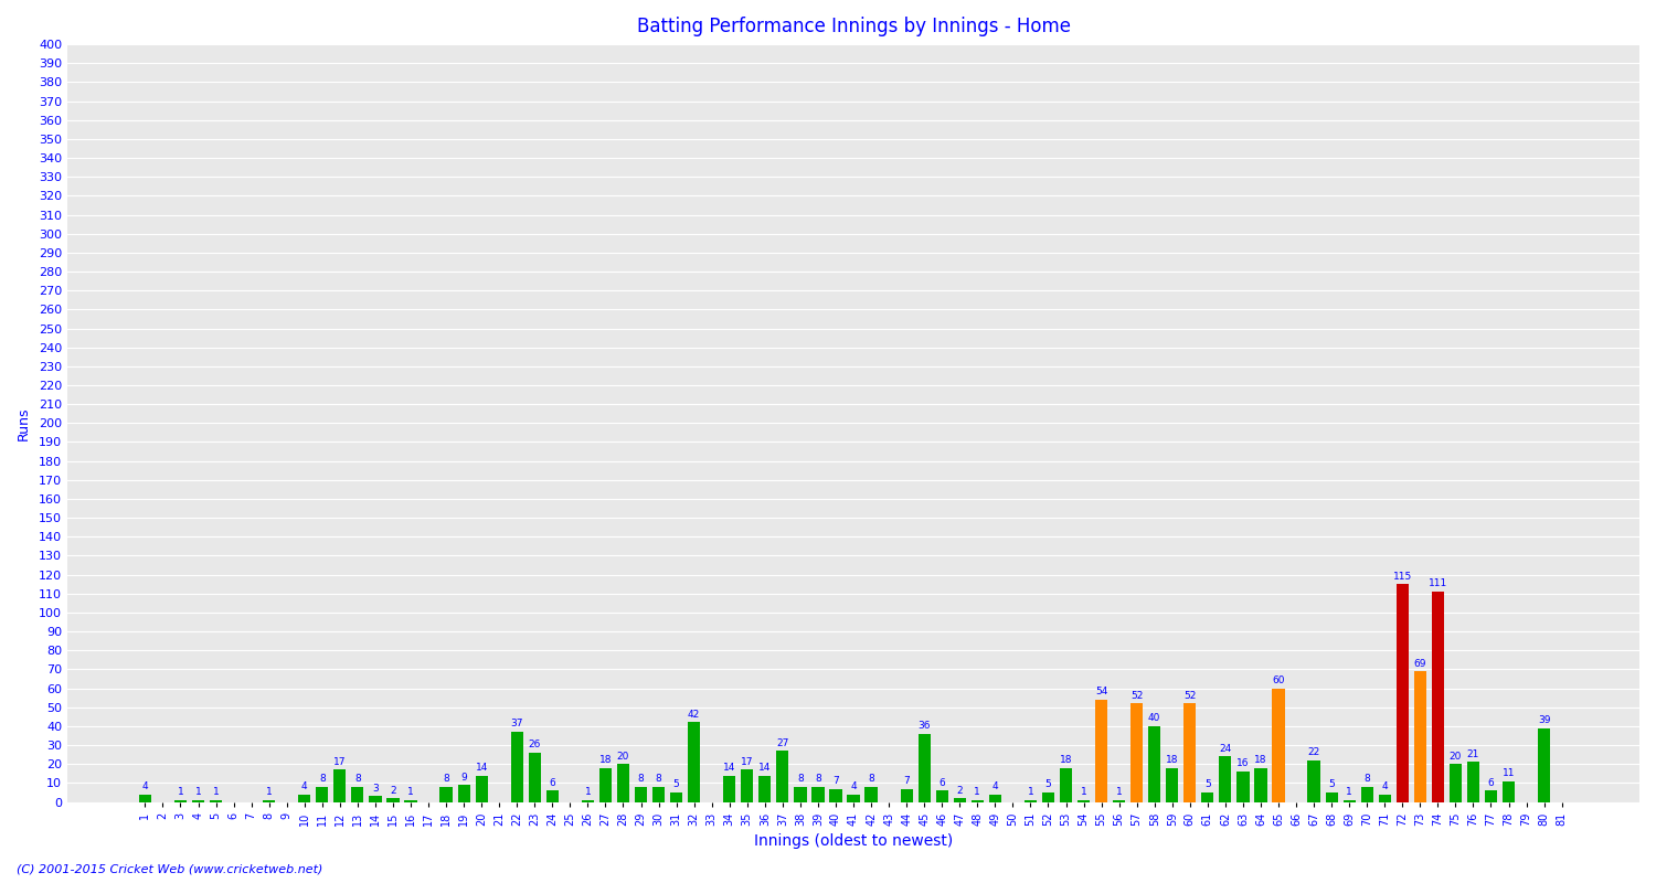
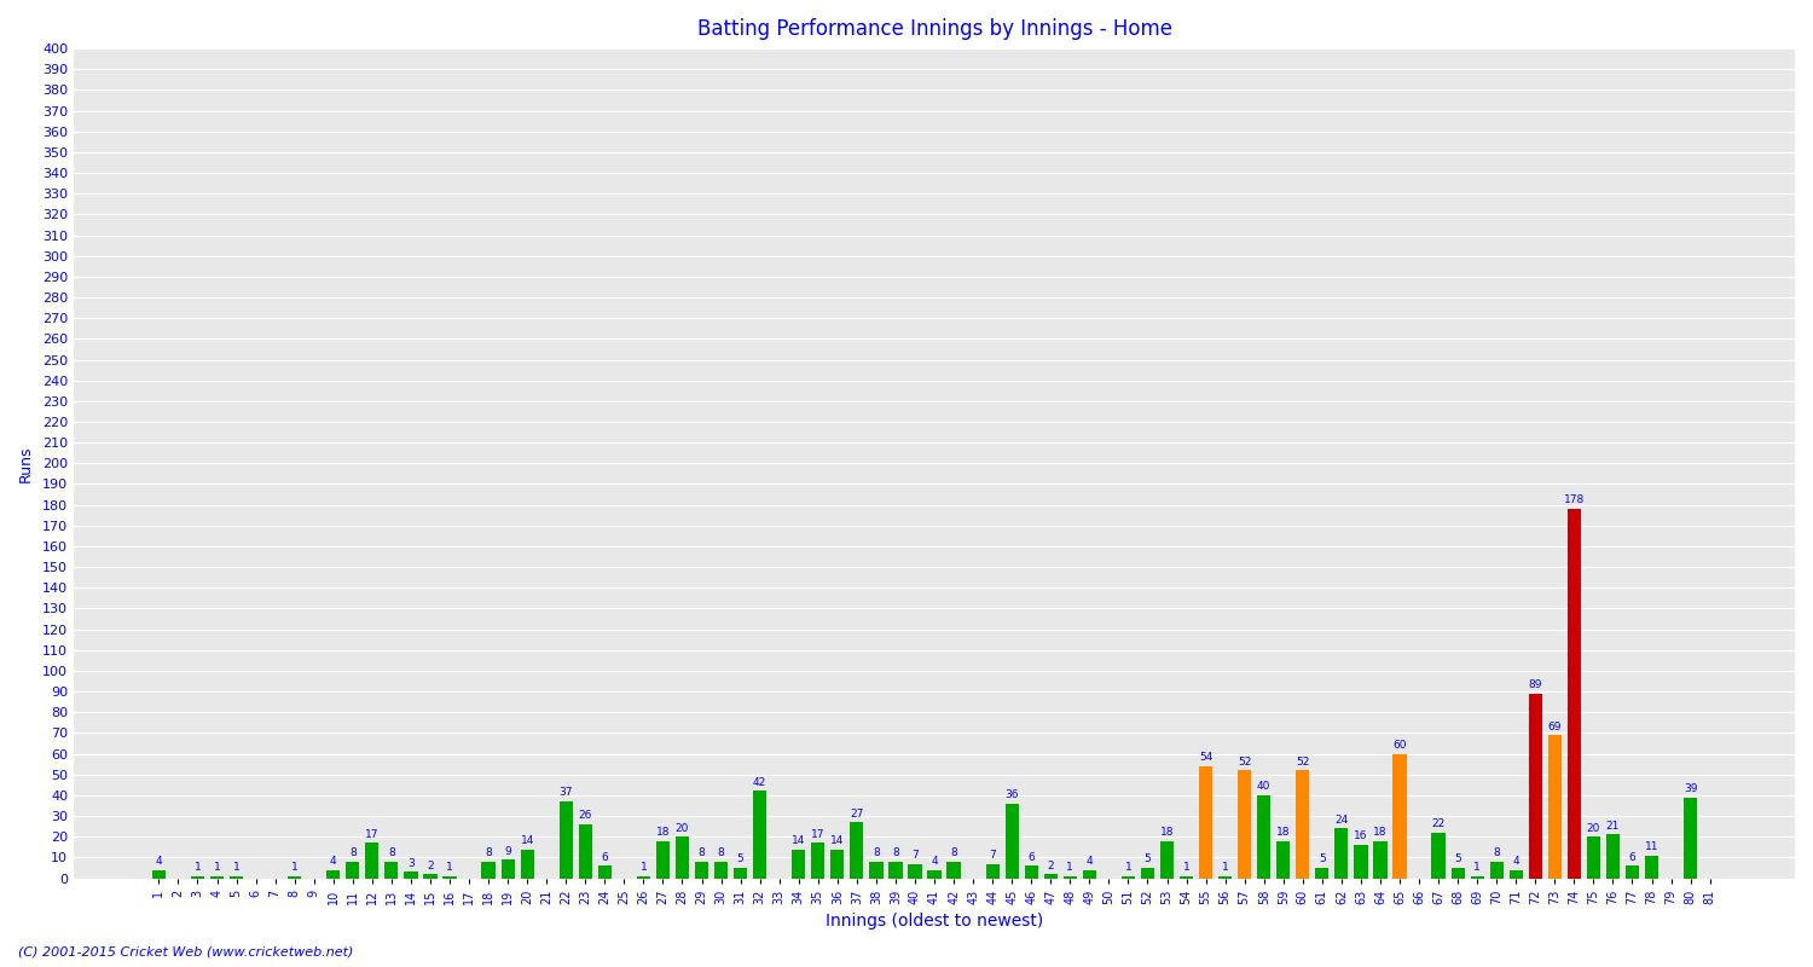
72: 115 -> 89
74: 111 -> 178
